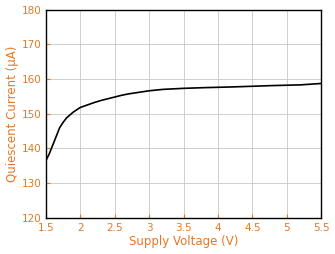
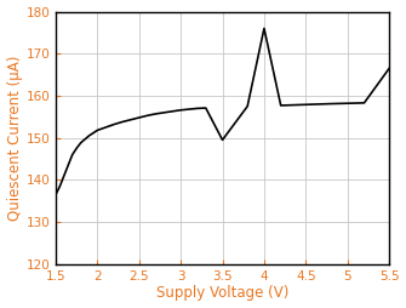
3.5: 157.3 -> 149.5
4: 157.6 -> 176.0
5.5: 158.7 -> 166.5
